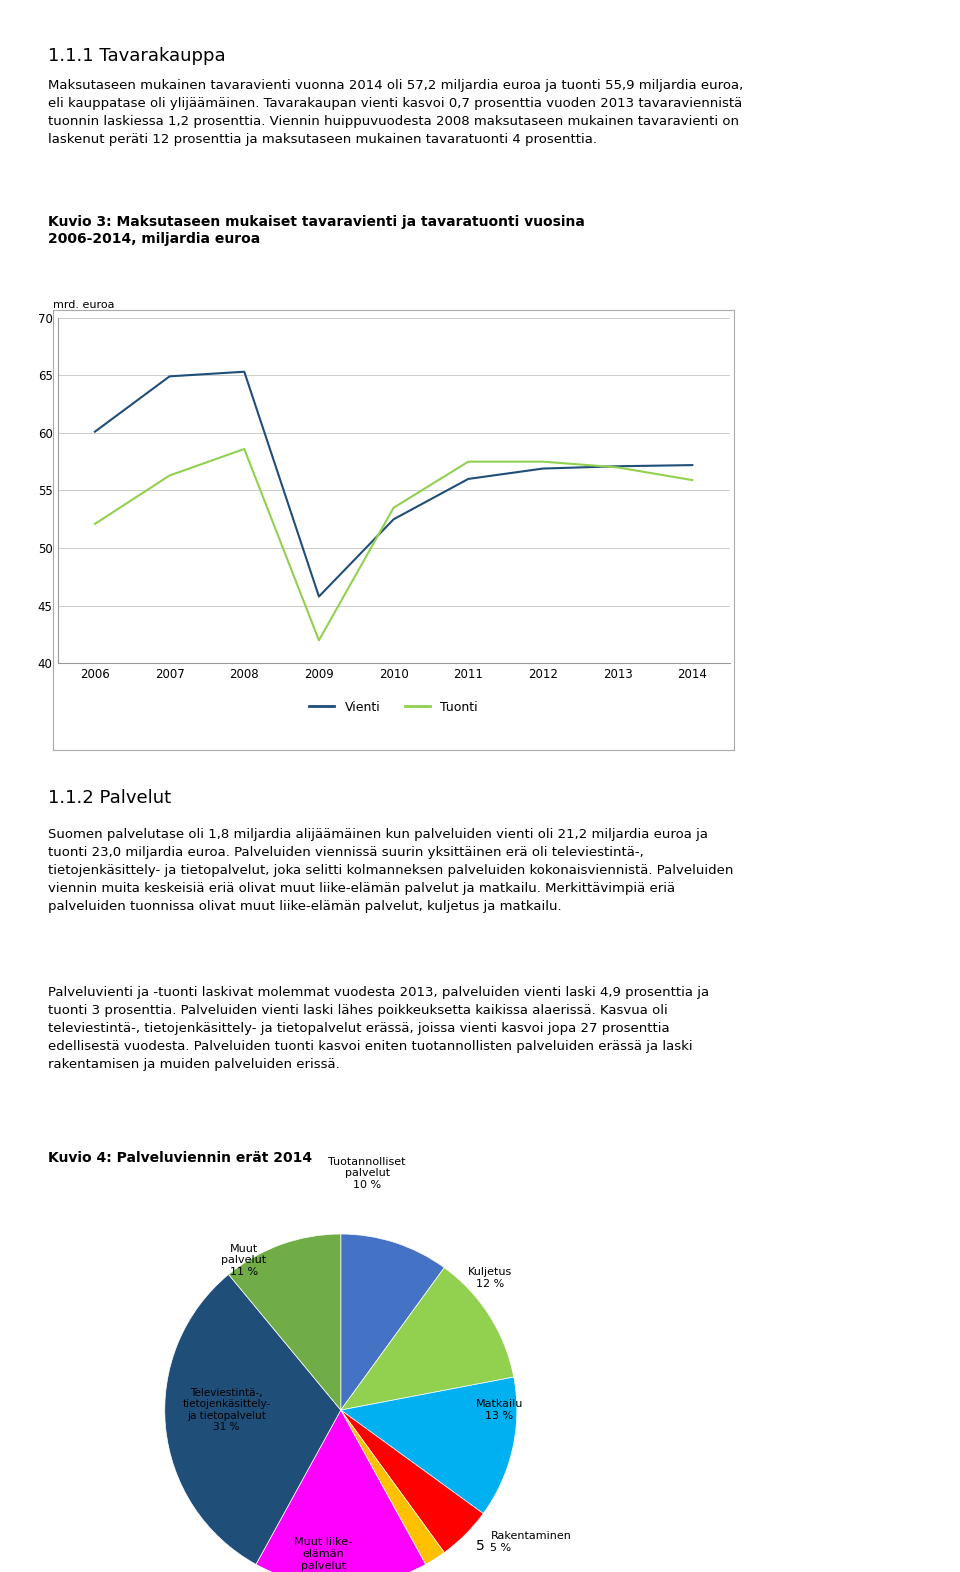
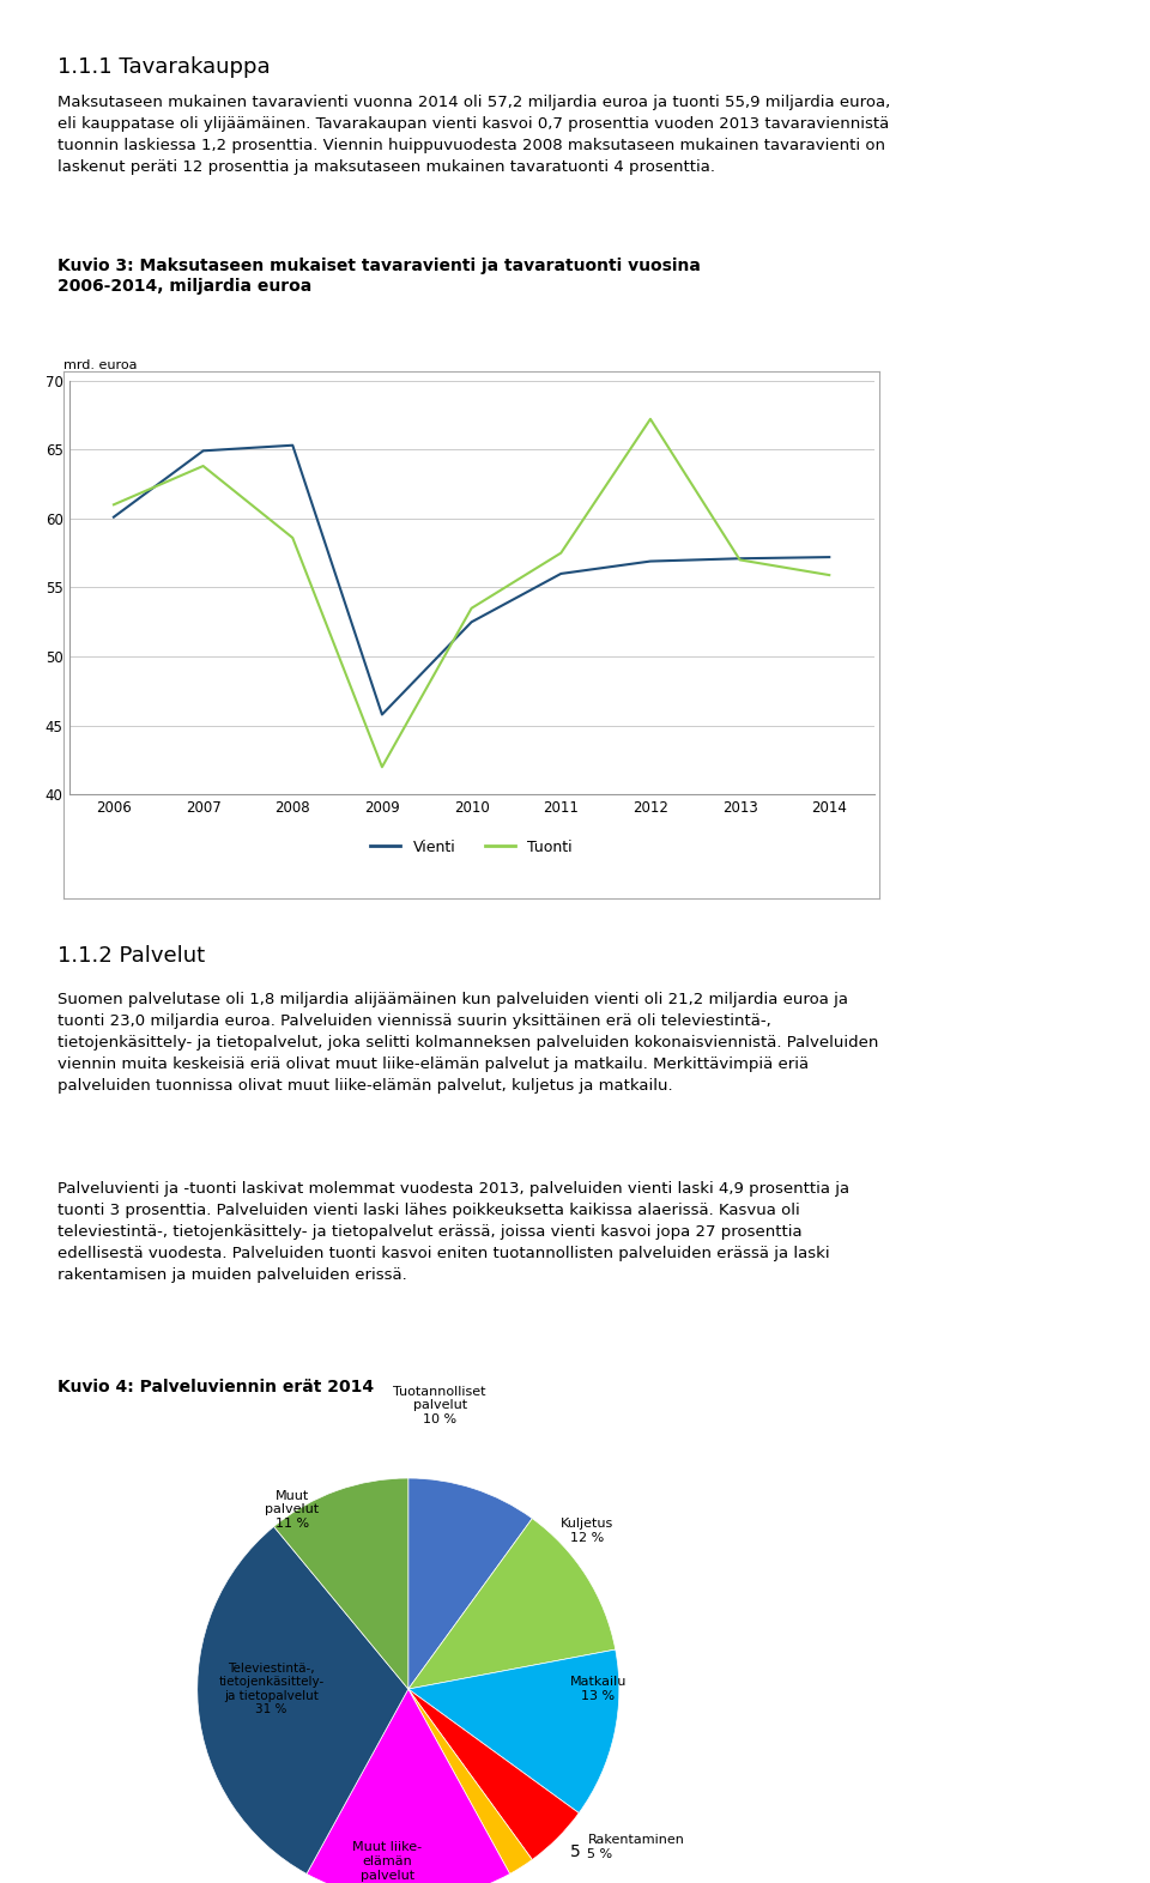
Tuonti/2006: 52.1 -> 61.0
Tuonti/2007: 56.3 -> 63.8
Tuonti/2012: 57.5 -> 67.2
